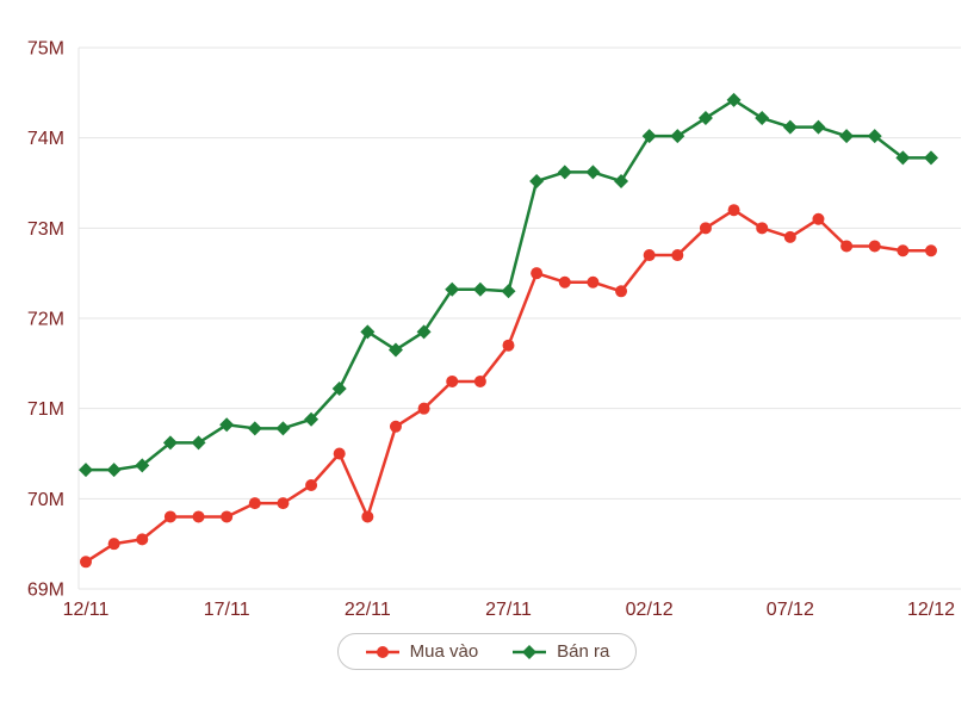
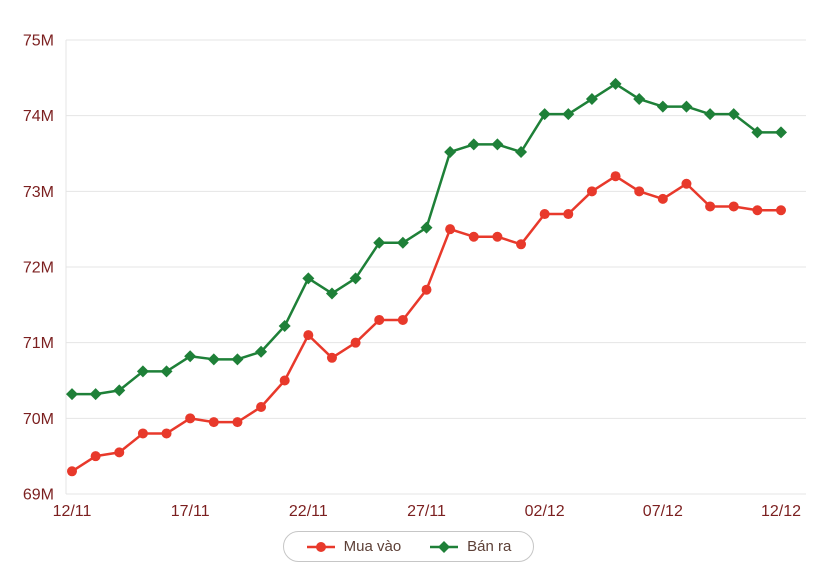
Mua vào/17/11: 69.8M -> 70.0M
Mua vào/22/11: 69.8M -> 71.1M
Bán ra/27/11: 72.3M -> 72.5M
